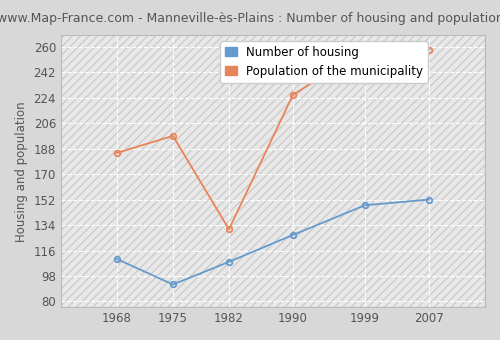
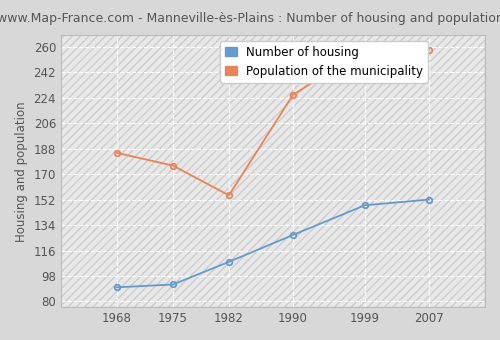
Number of housing/1968: 110 -> 90
Population of the municipality/1975: 197 -> 176
Population of the municipality/1982: 131 -> 155
